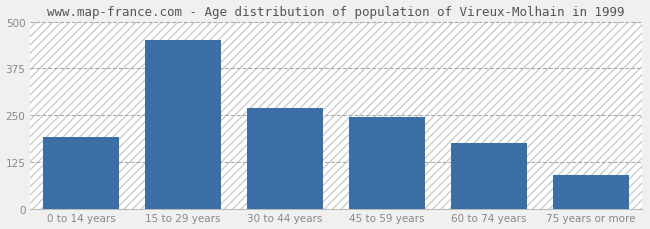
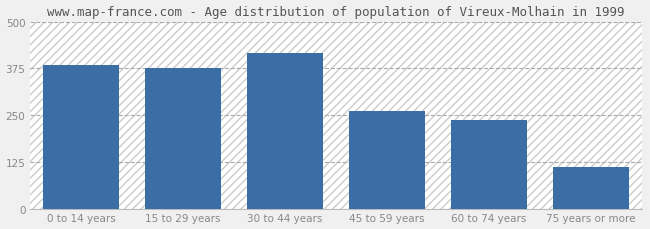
0 to 14 years: 190 -> 383
15 to 29 years: 450 -> 375
30 to 44 years: 270 -> 415
45 to 59 years: 245 -> 262
60 to 74 years: 175 -> 238
75 years or more: 90 -> 112
